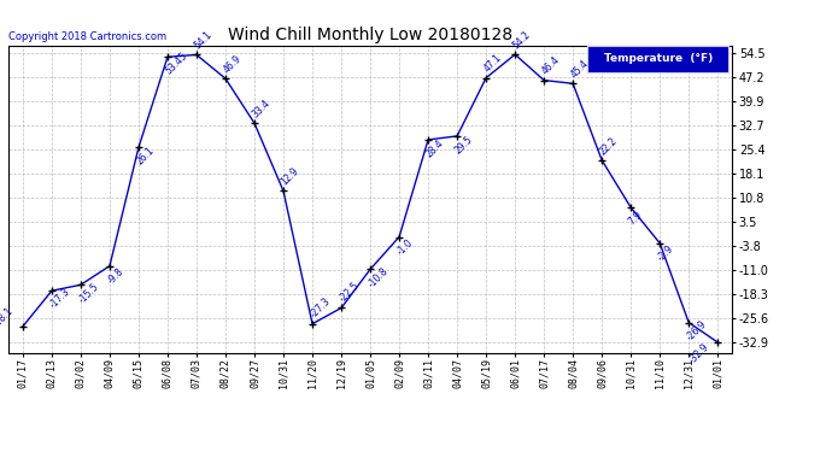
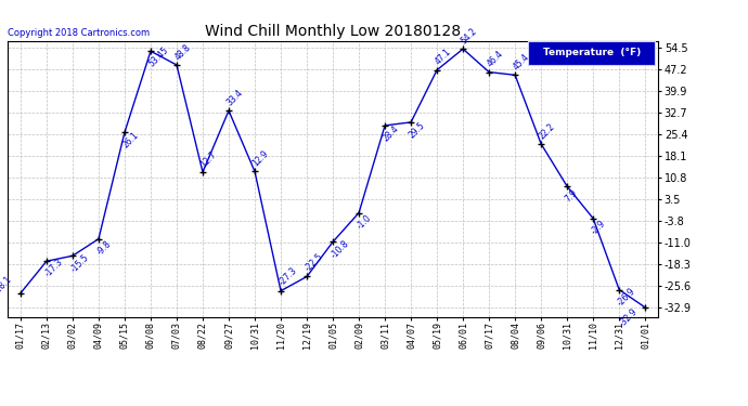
07/03: 54.1 -> 48.8
08/22: 46.9 -> 12.7
